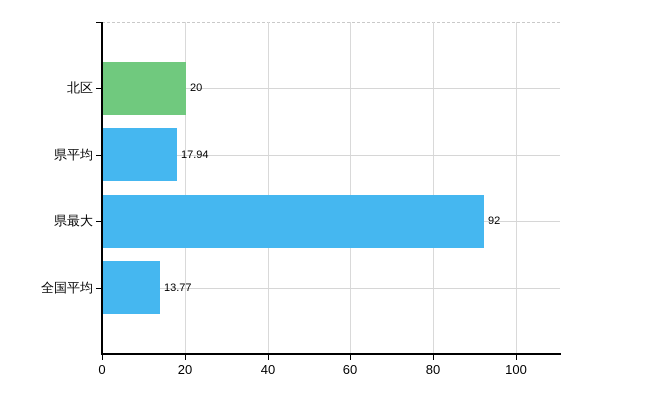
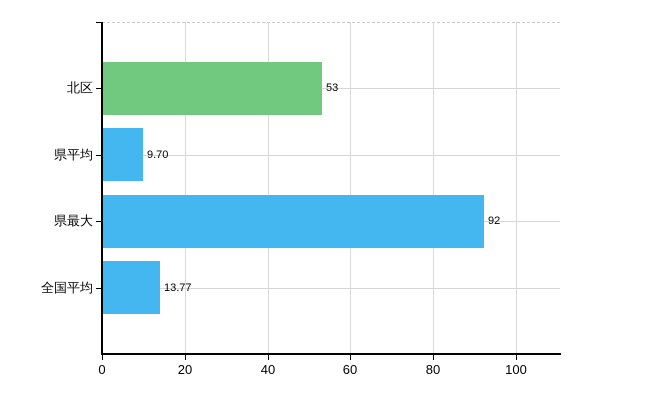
北区: 20 -> 53
県平均: 17.94 -> 9.70
